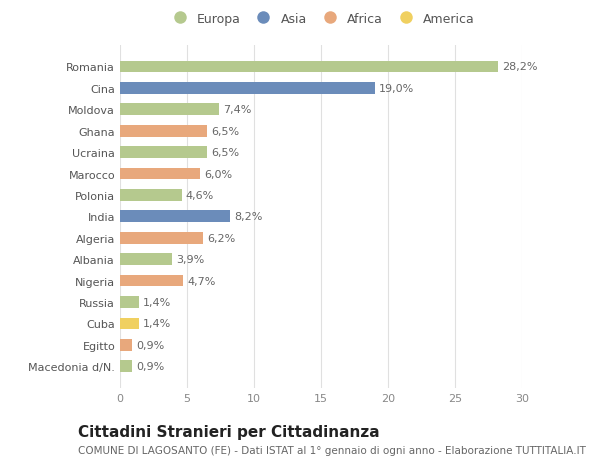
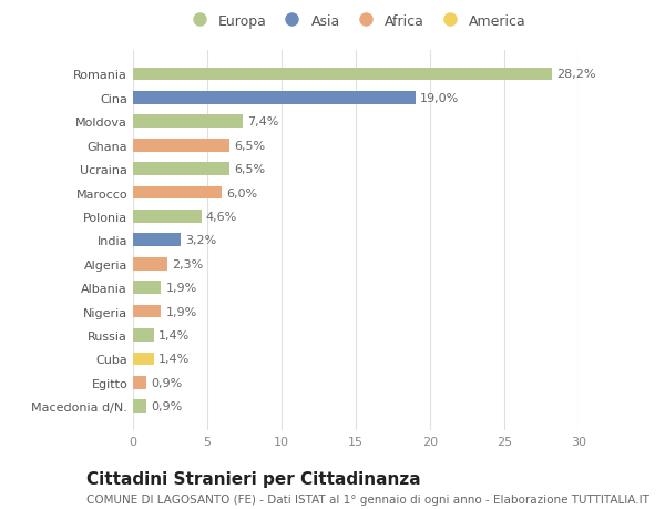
India: 8,2% -> 3,2%
Algeria: 6,2% -> 2,3%
Albania: 3,9% -> 1,9%
Nigeria: 4,7% -> 1,9%
